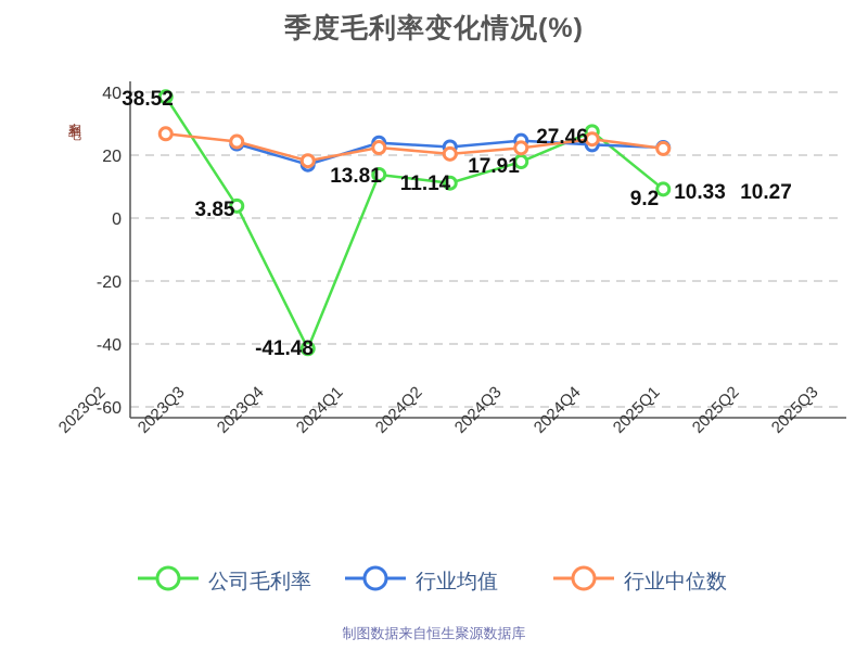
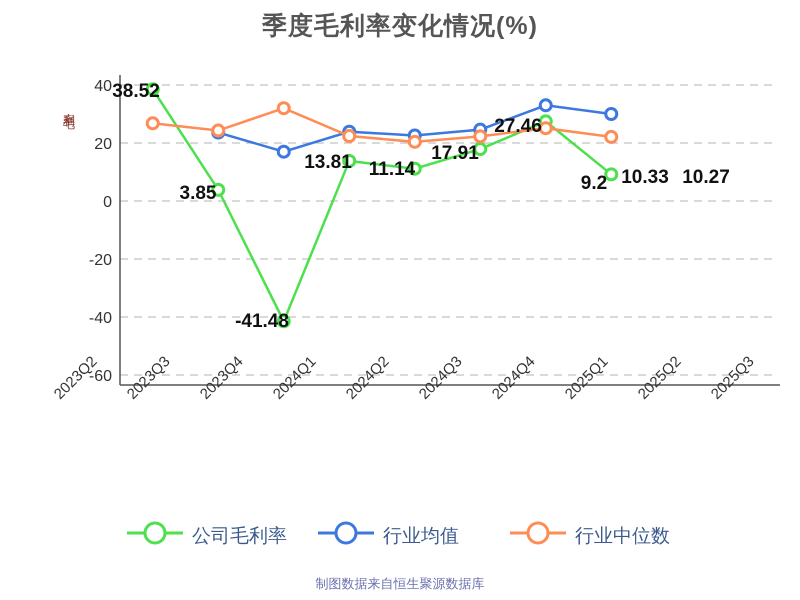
行业中位数/2023Q4: 18 -> 32
行业均值/2024Q4: 23 -> 33
行业均值/2025Q1: 22 -> 30
